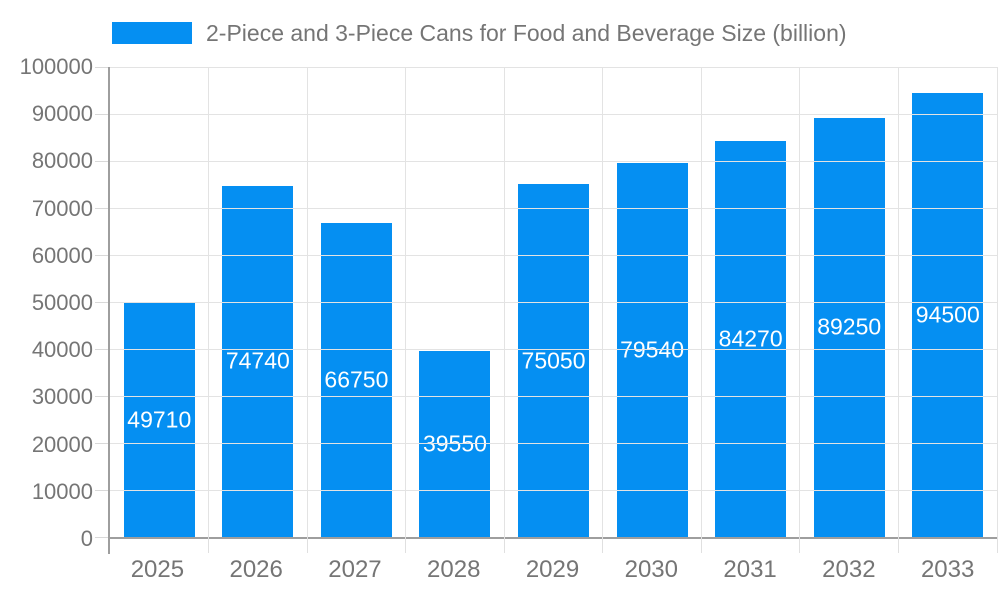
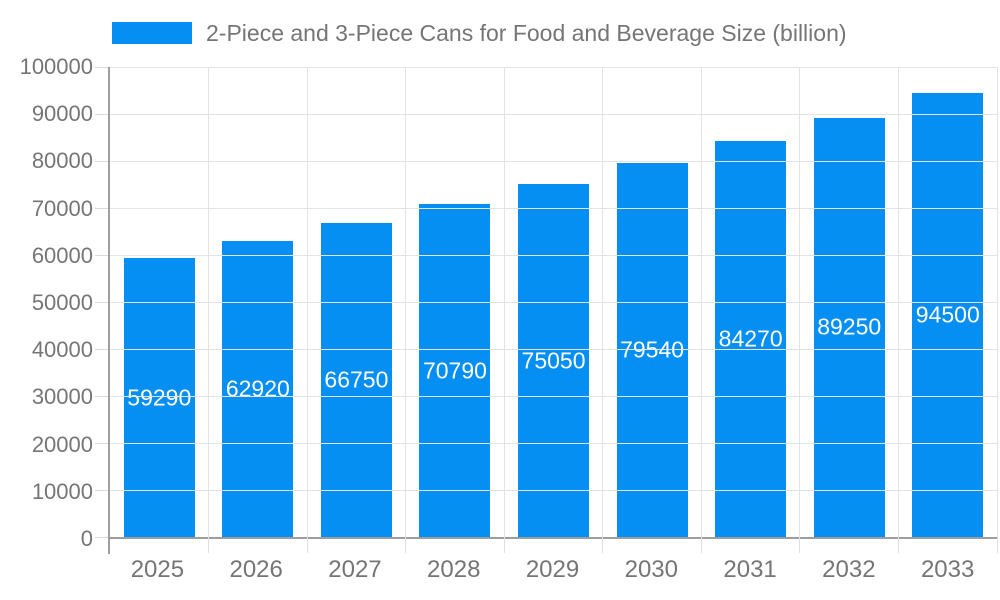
2025: 49710 -> 59290
2026: 74740 -> 62920
2028: 39550 -> 70790
